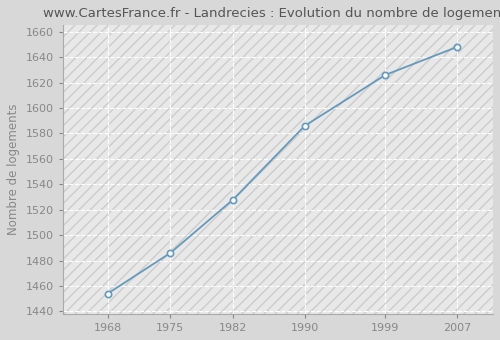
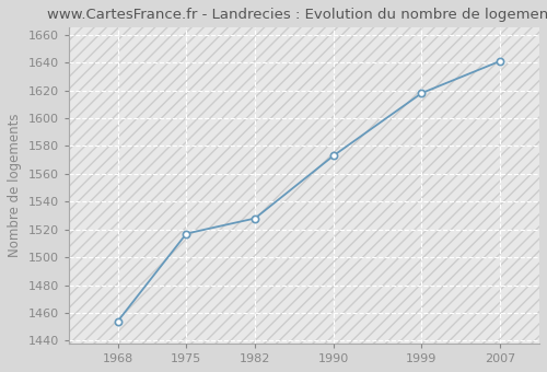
1975: 1486 -> 1517
1990: 1586 -> 1573
1999: 1626 -> 1618
2007: 1648 -> 1641
